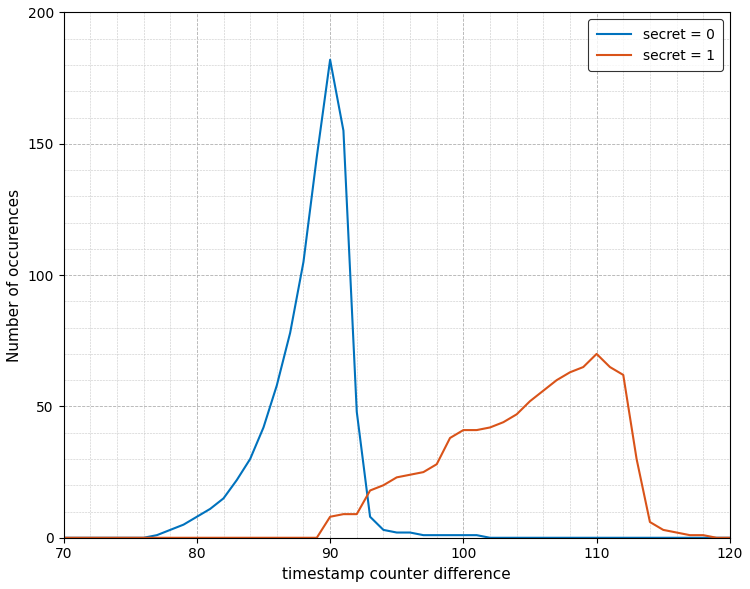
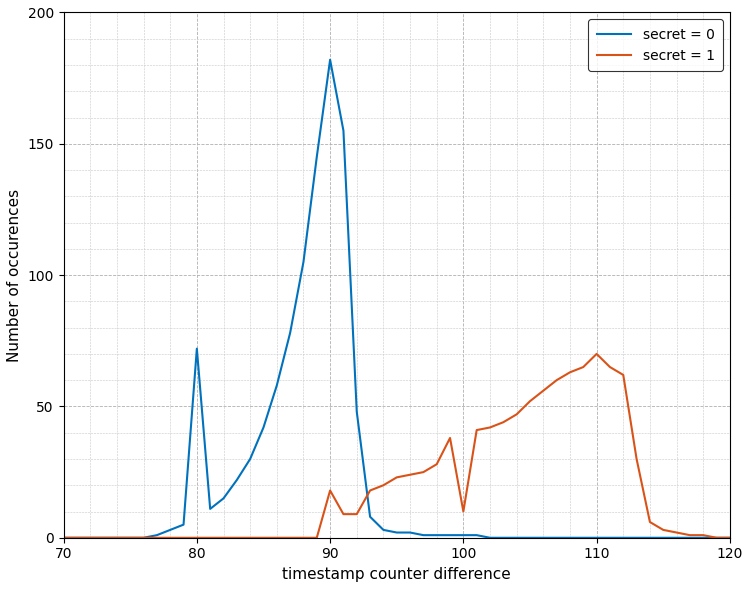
secret = 0/80: 8 -> 72
secret = 1/90: 8 -> 18
secret = 1/100: 41 -> 10
